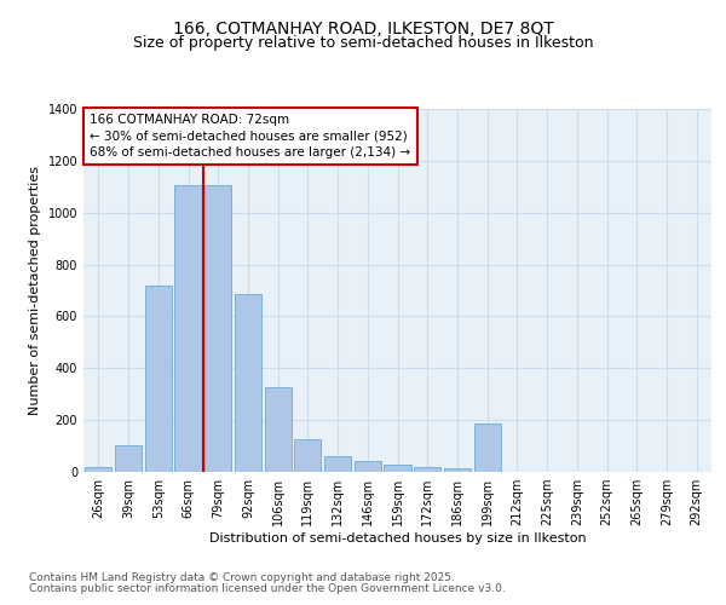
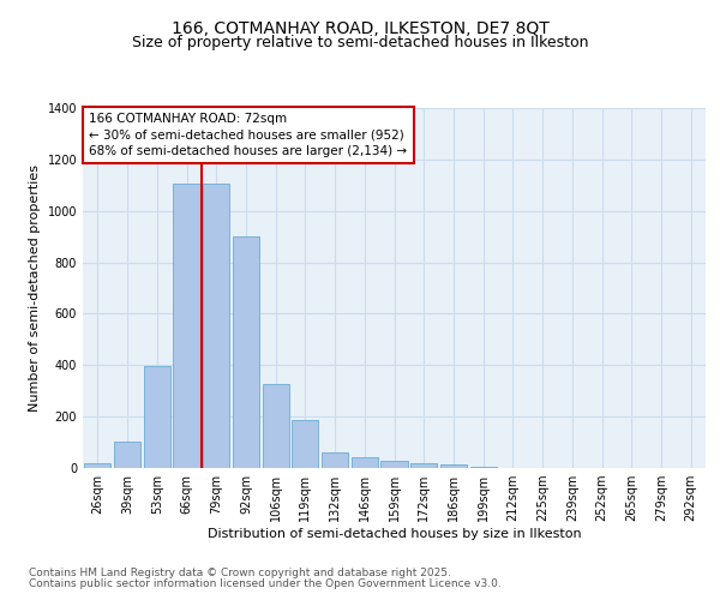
53sqm: 720 -> 395
92sqm: 685 -> 900
119sqm: 125 -> 185
199sqm: 185 -> 5
